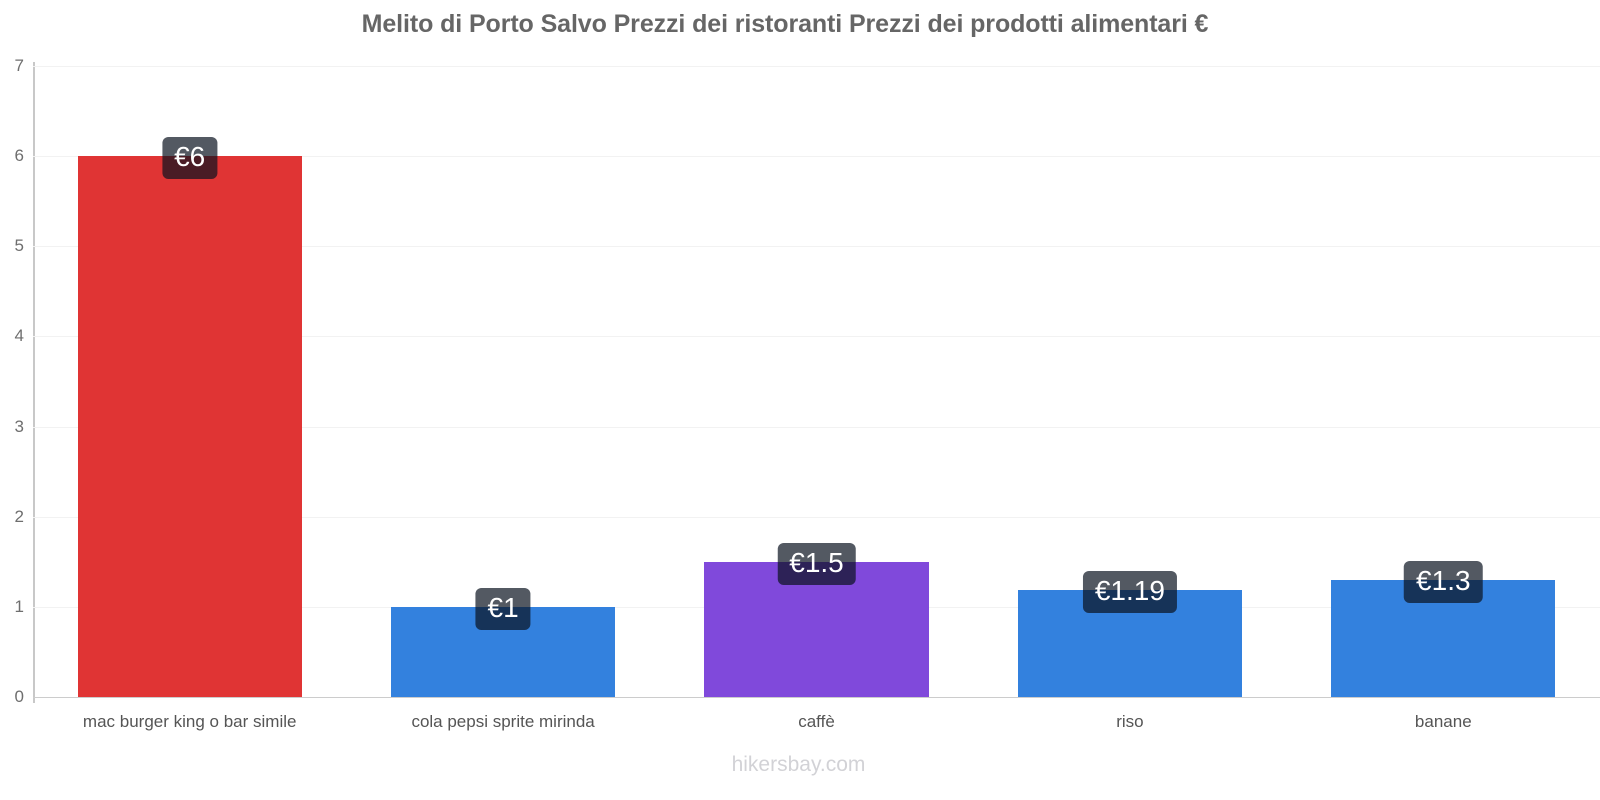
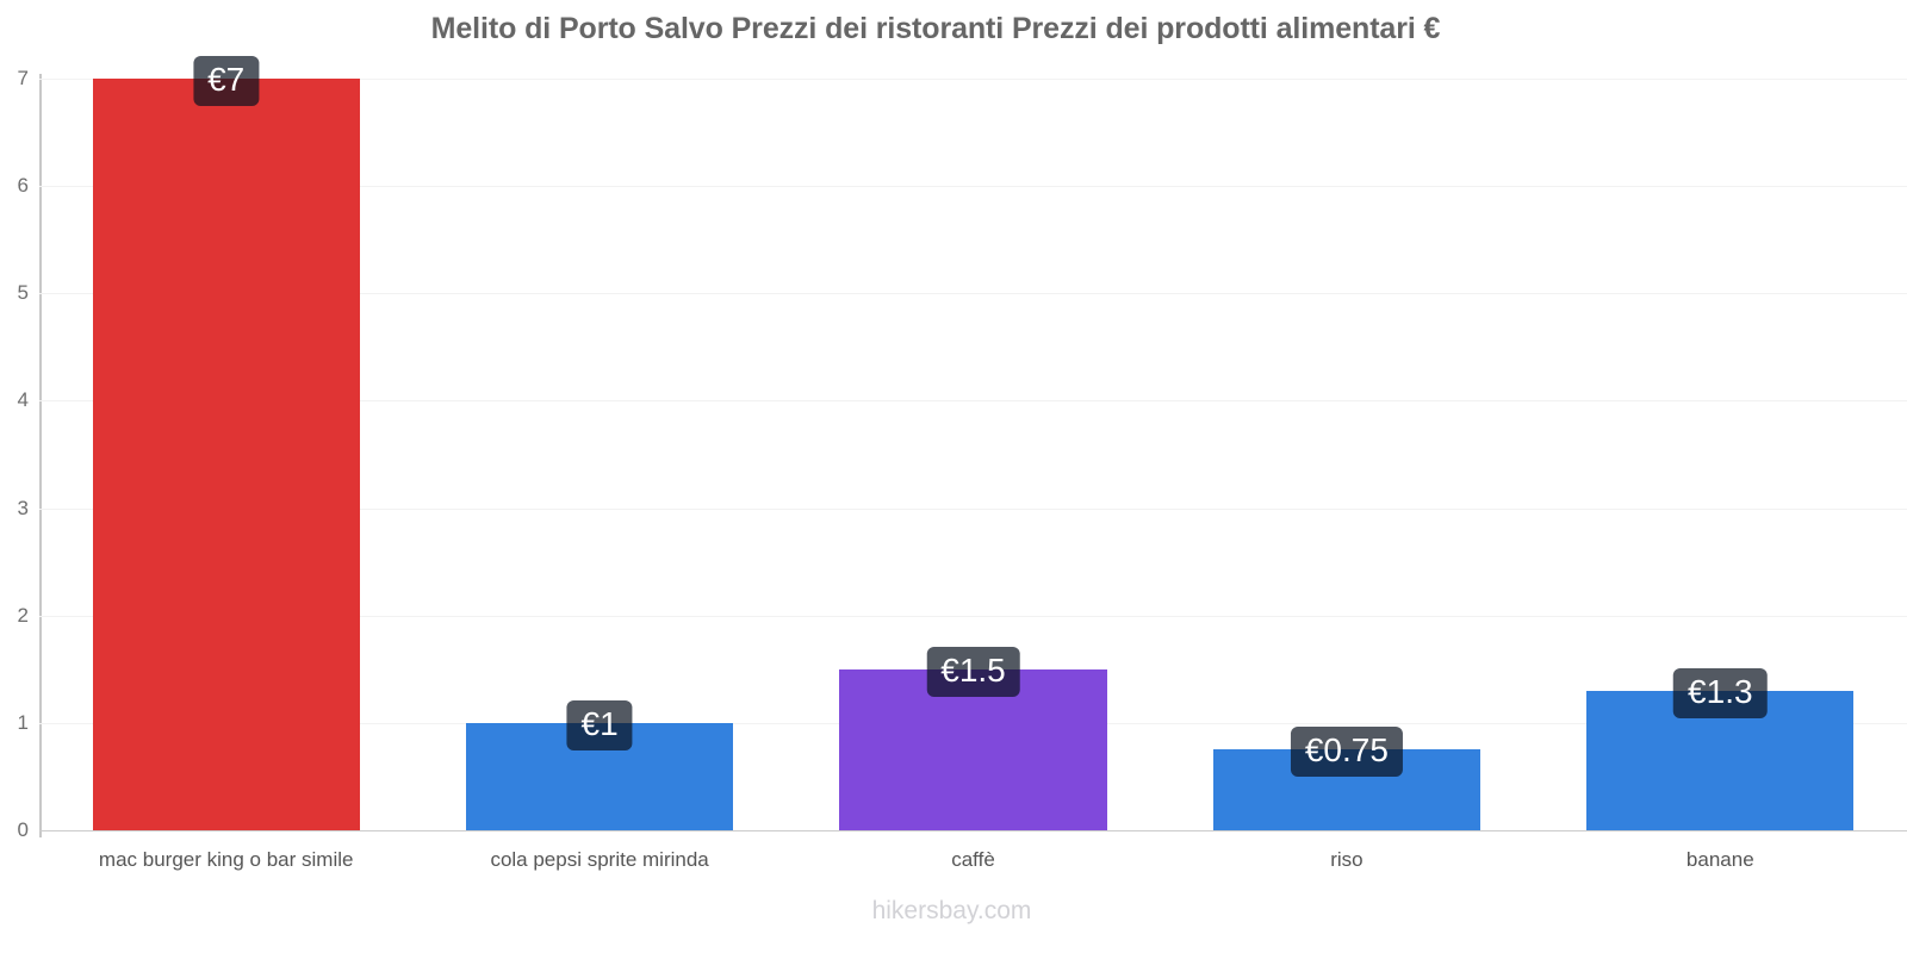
mac burger king o bar simile: €6 -> €7
riso: €1.19 -> €0.75
